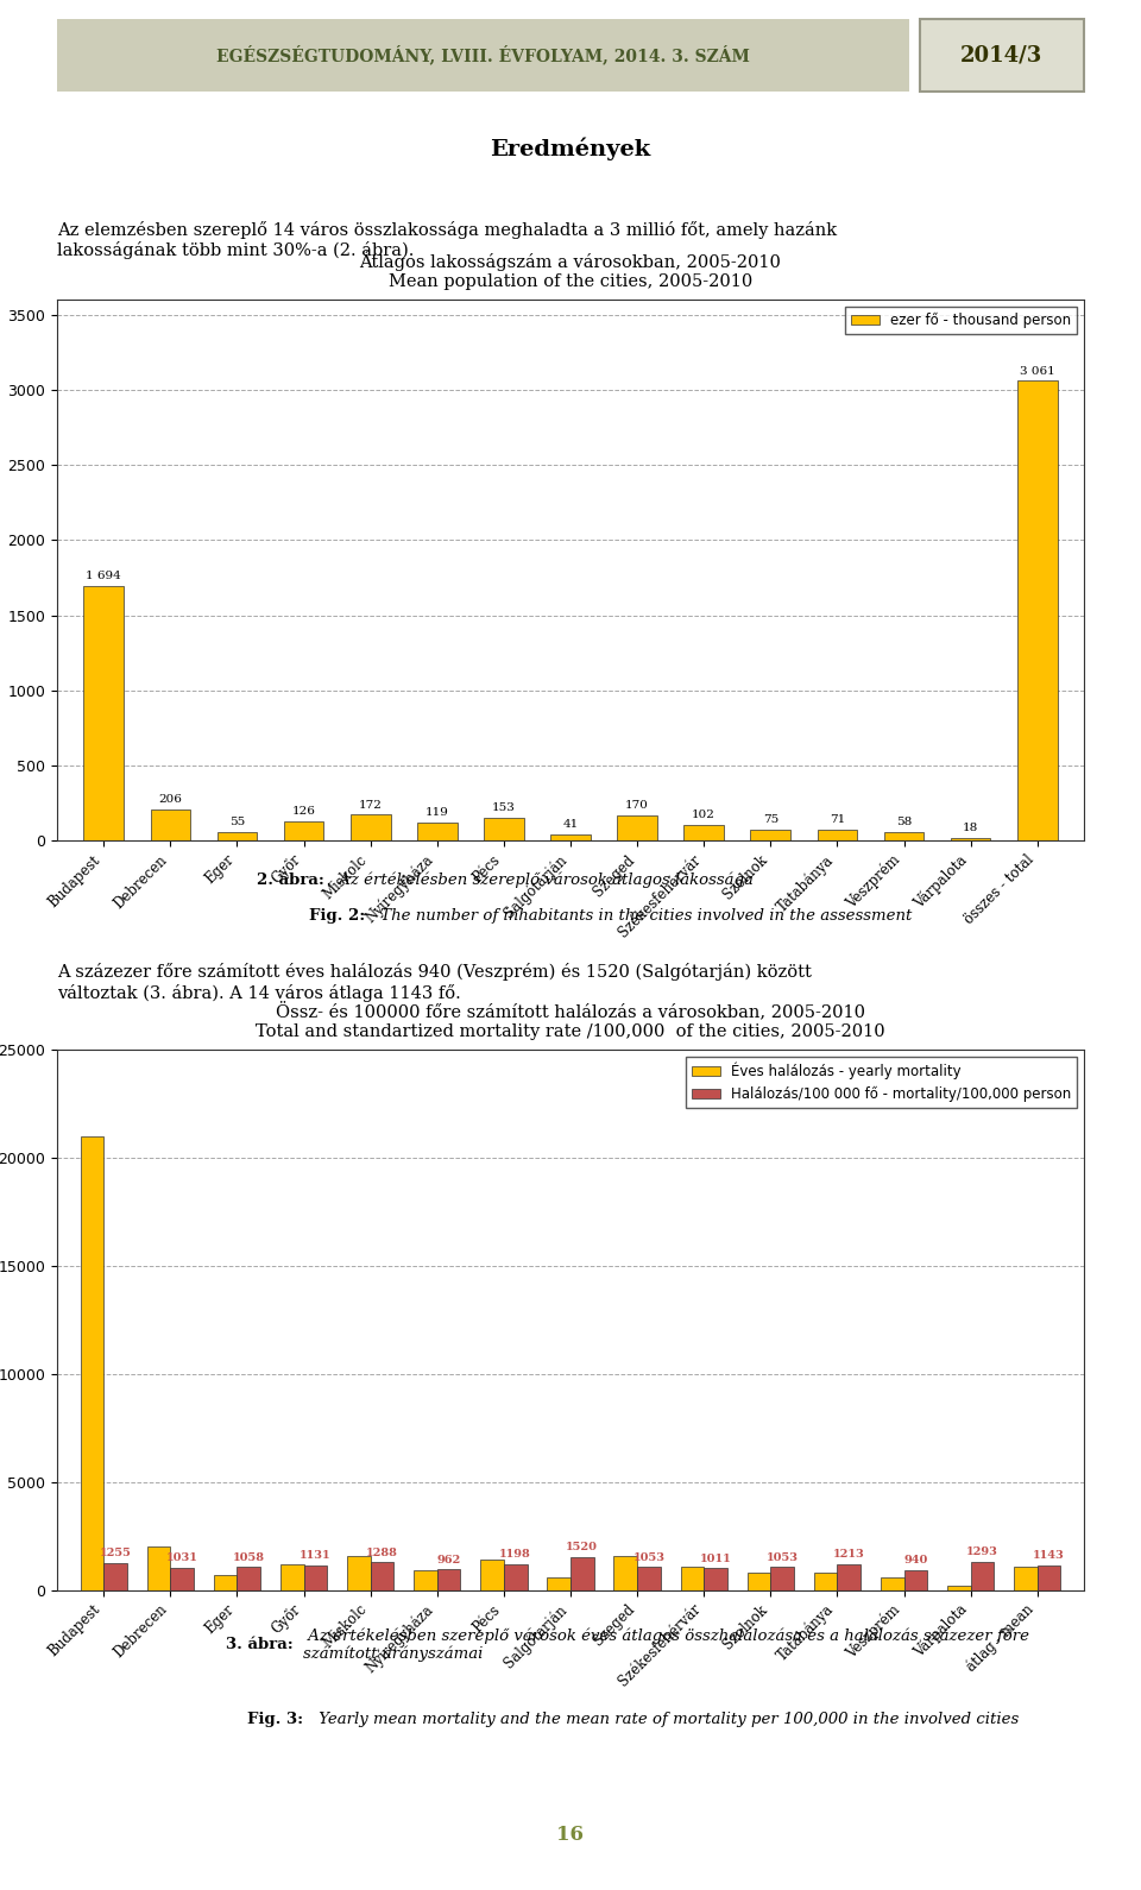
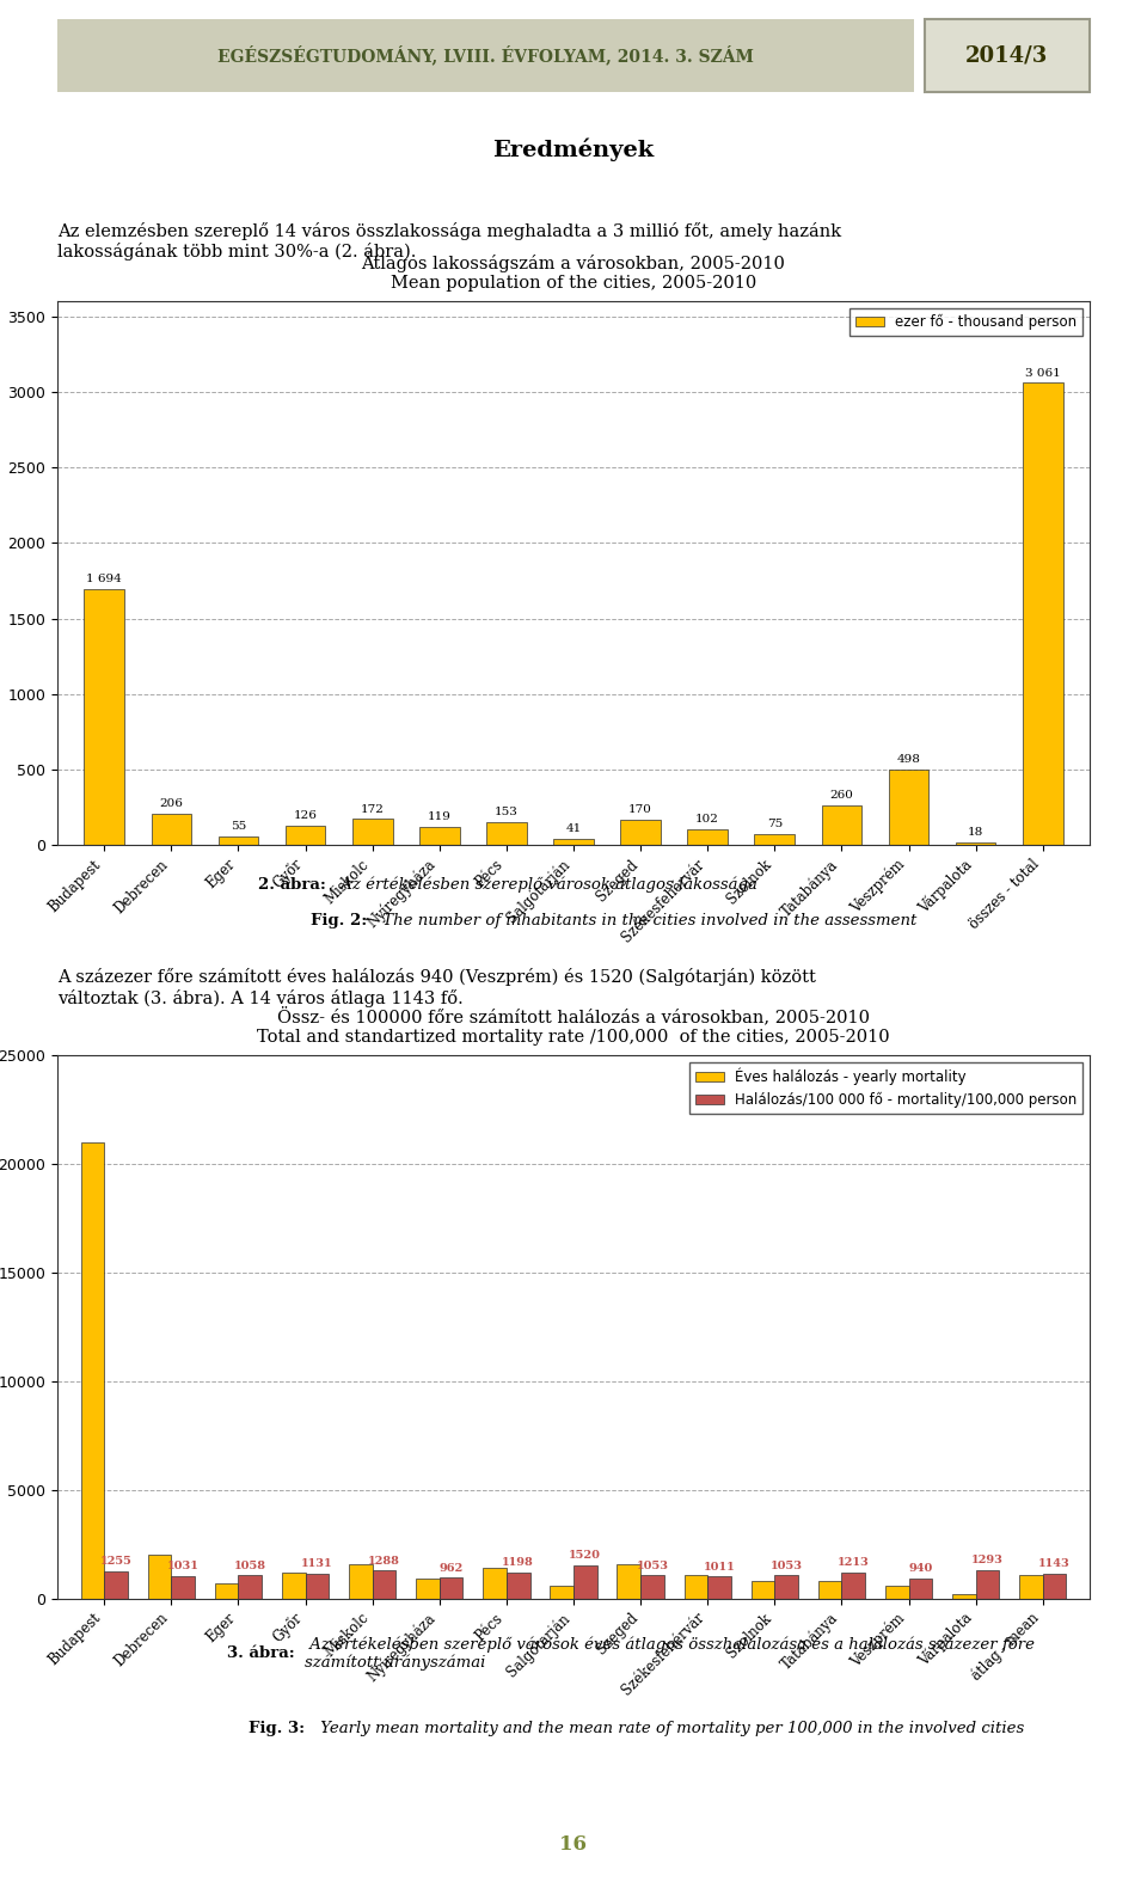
Tatabánya: 71 -> 260
Veszprém: 58 -> 498
